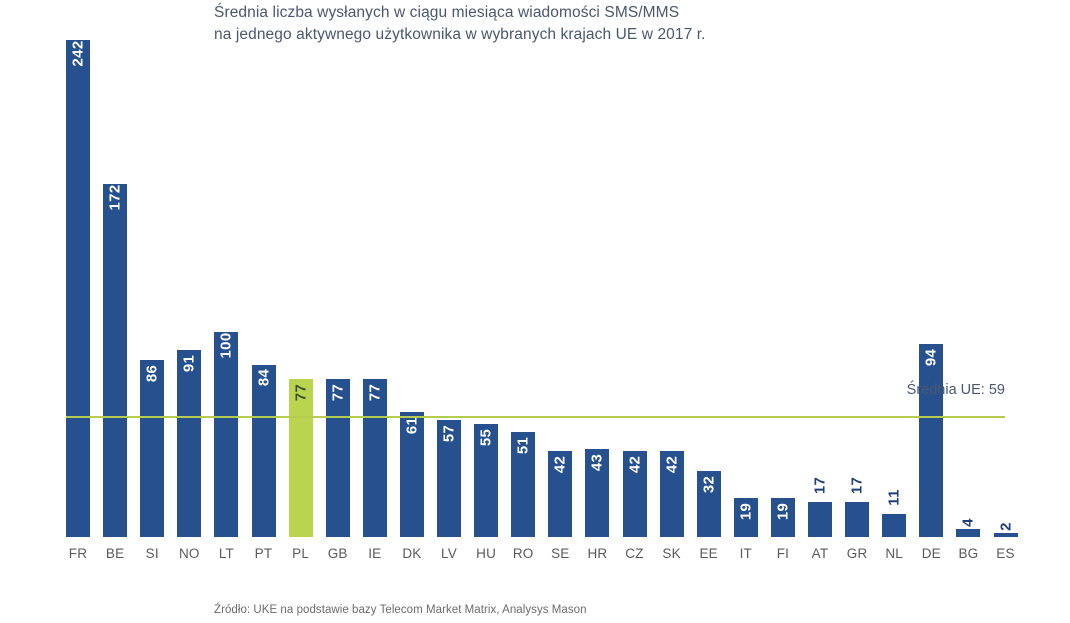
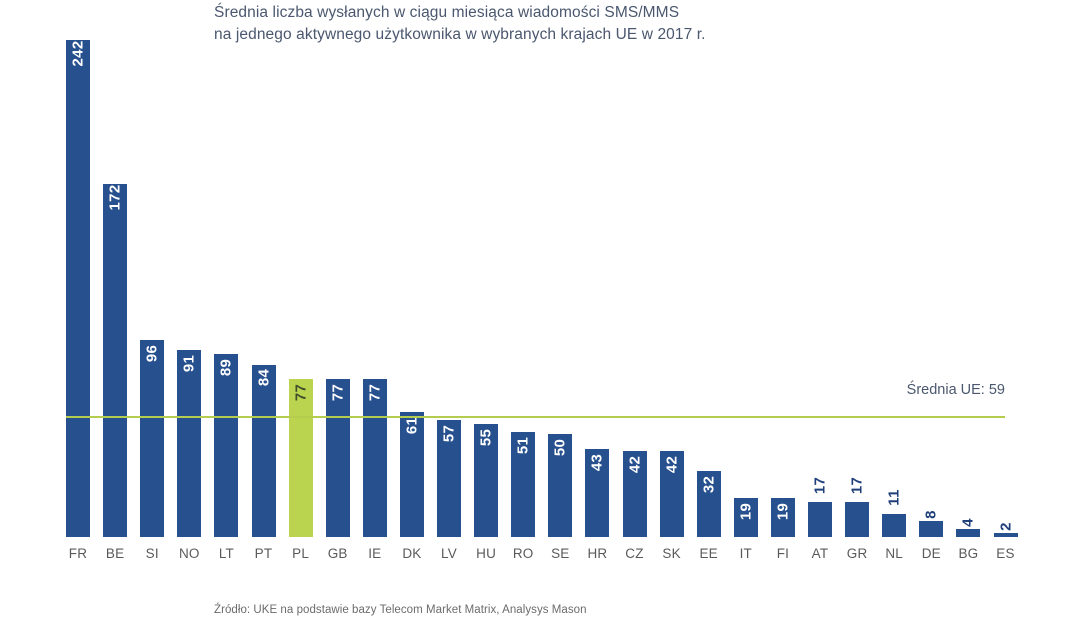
SI: 86 -> 96
LT: 100 -> 89
SE: 42 -> 50
DE: 94 -> 8
